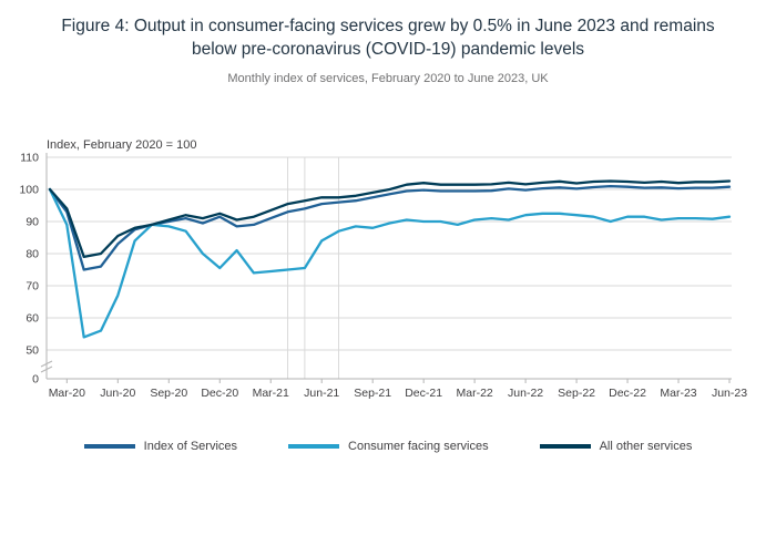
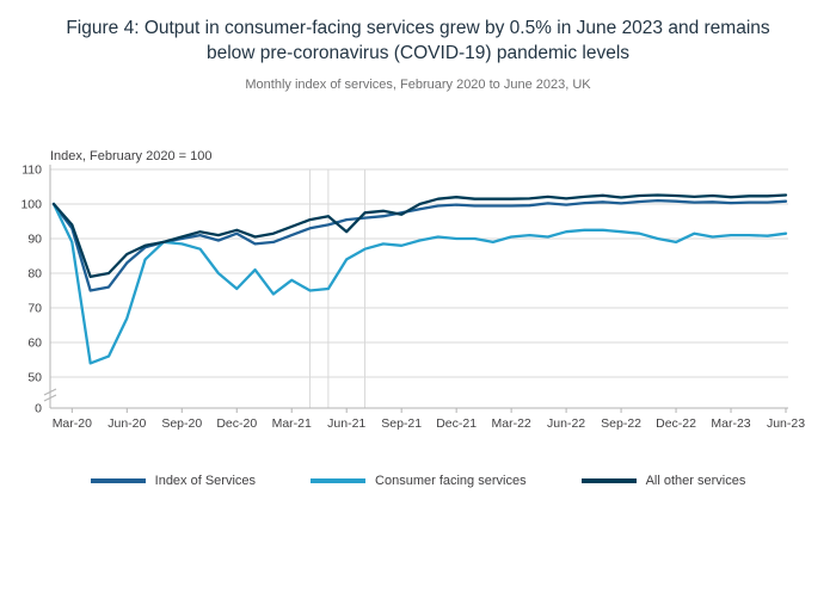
Consumer facing services/Mar-21: 74 -> 78
All other services/Jun-21: 98 -> 92
All other services/Sep-21: 99 -> 97
Consumer facing services/Dec-22: 92 -> 89
